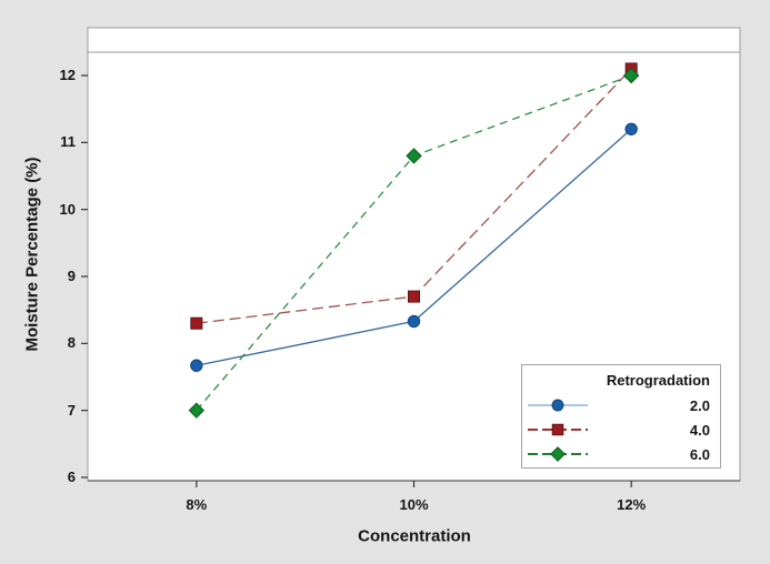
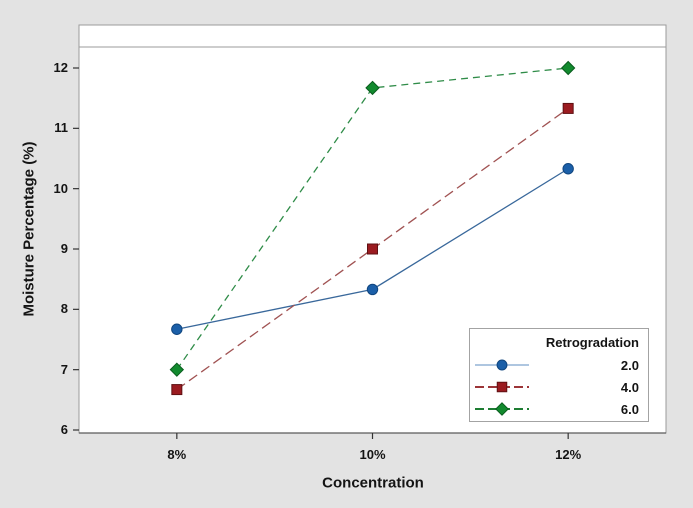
4.0/8%: 8.3 -> 6.7
4.0/10%: 8.7 -> 9.0
6.0/10%: 10.8 -> 11.7
2.0/12%: 11.2 -> 10.3
4.0/12%: 12.1 -> 11.3
